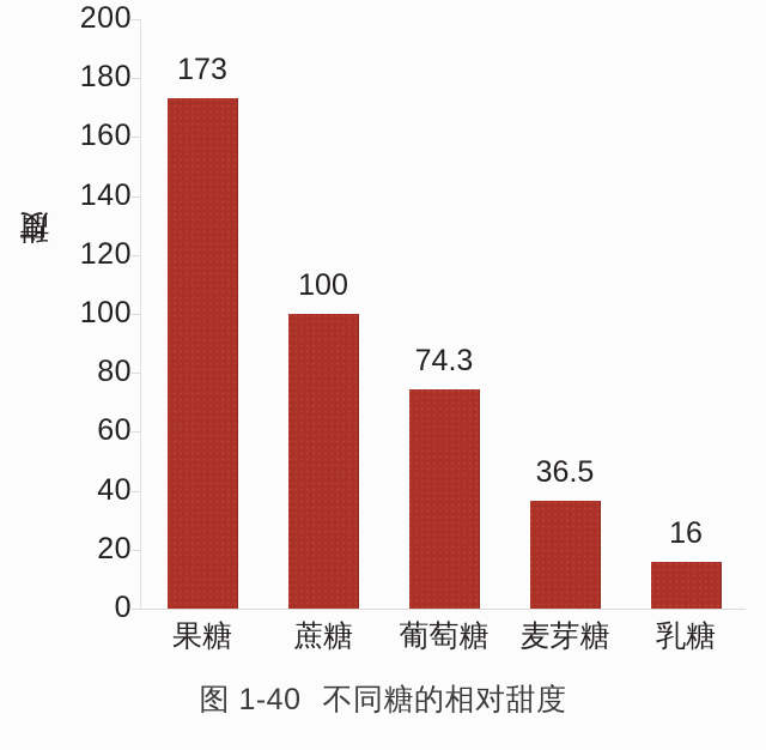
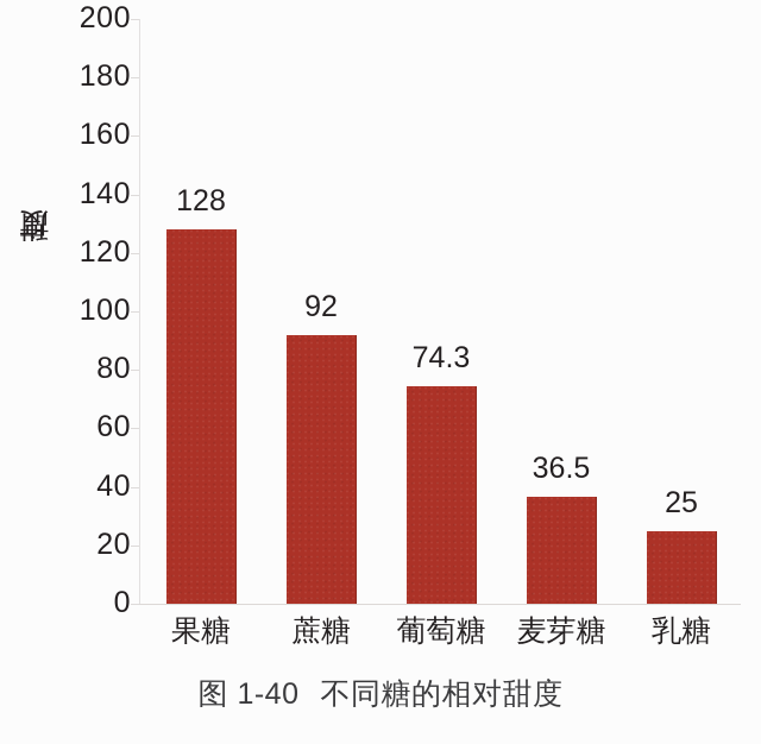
果糖: 173 -> 128
蔗糖: 100 -> 92
乳糖: 16 -> 25
